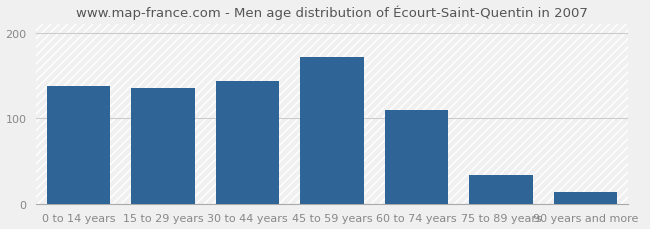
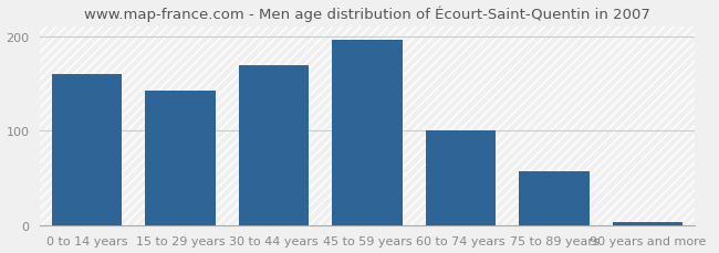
0 to 14 years: 138 -> 160
15 to 29 years: 136 -> 143
30 to 44 years: 144 -> 170
45 to 59 years: 172 -> 196
60 to 74 years: 110 -> 100
75 to 89 years: 34 -> 57
90 years and more: 14 -> 3
